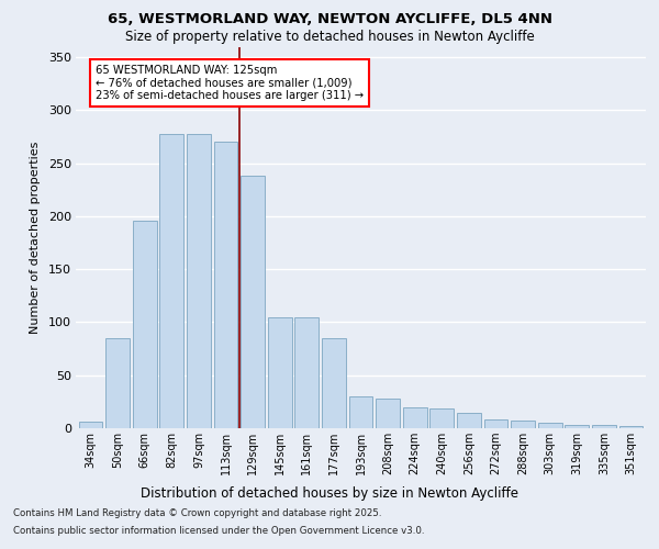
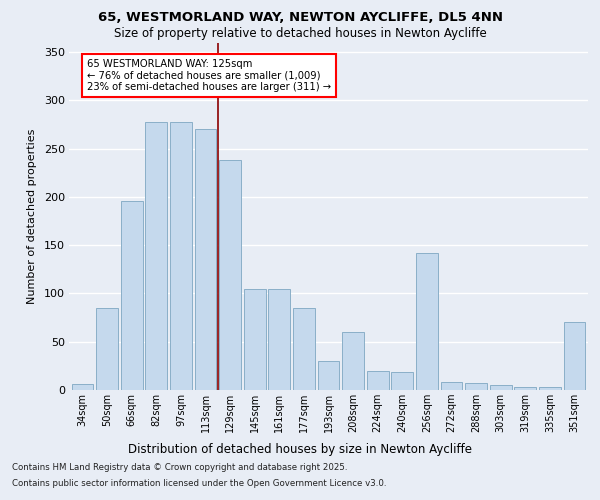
208sqm: 28 -> 60
256sqm: 15 -> 142
351sqm: 2 -> 70
